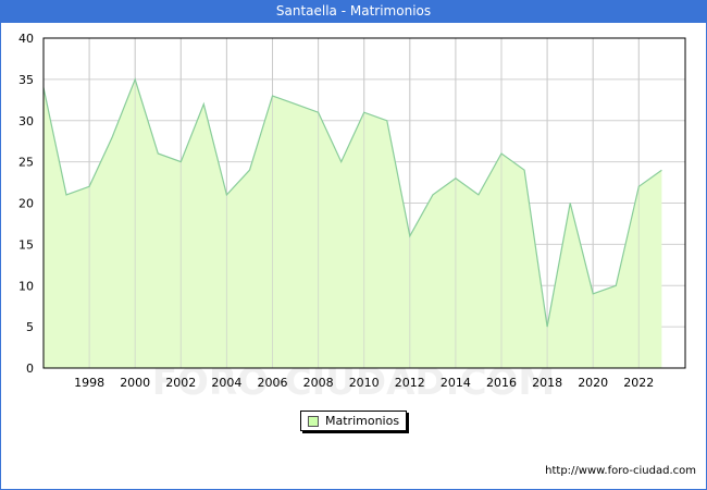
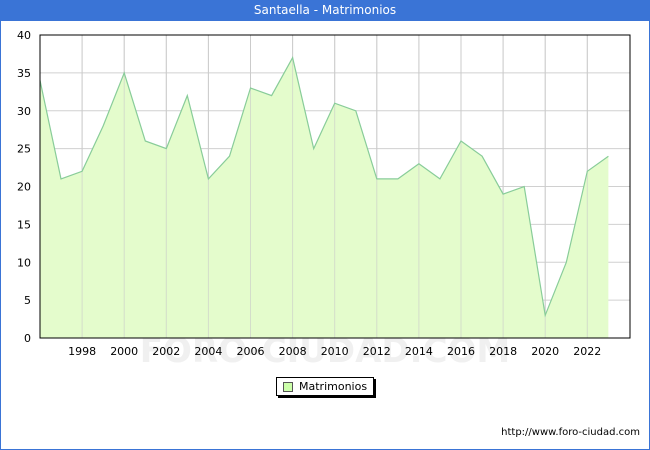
2008: 31 -> 37
2012: 16 -> 21
2018: 5 -> 19
2020: 9 -> 3
